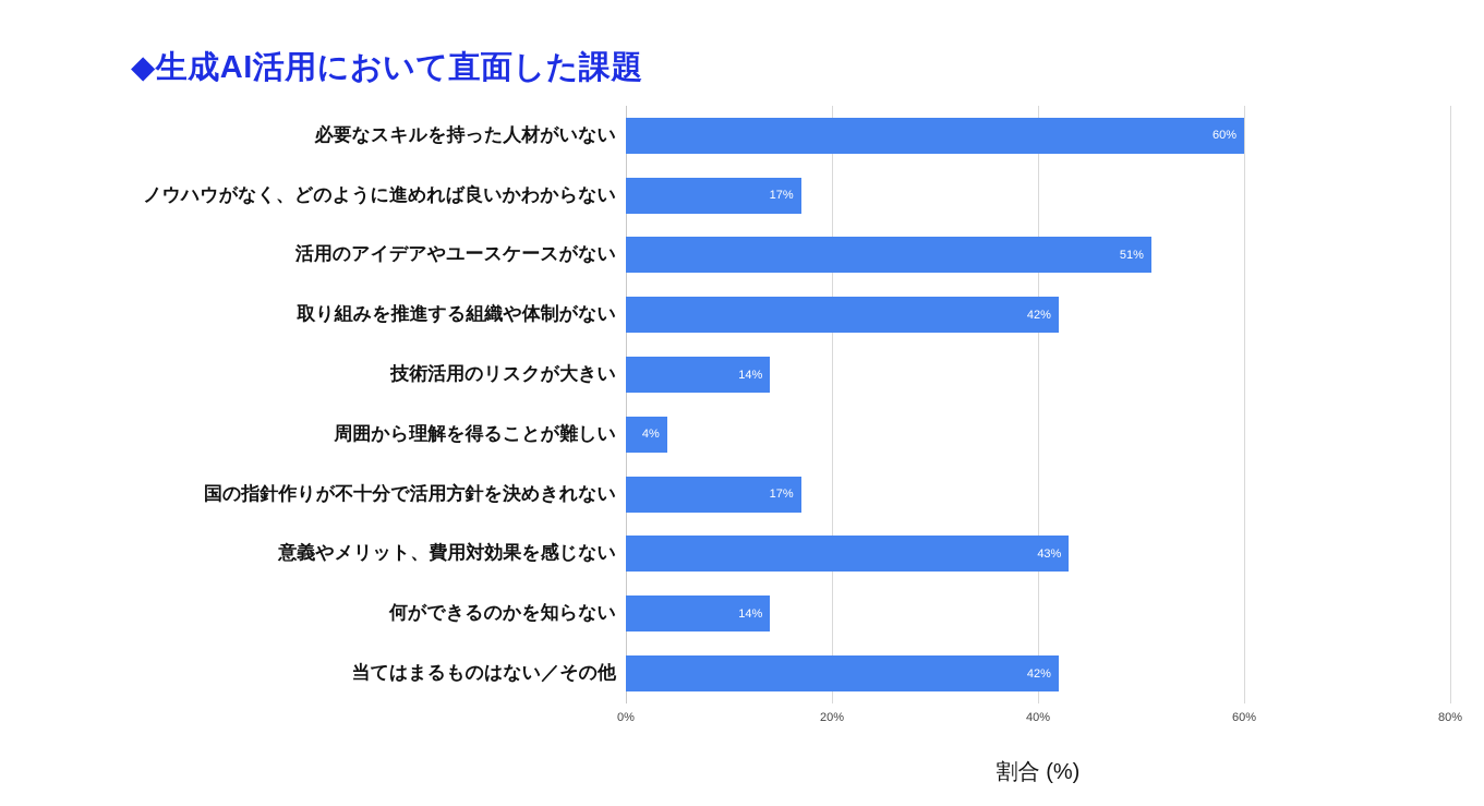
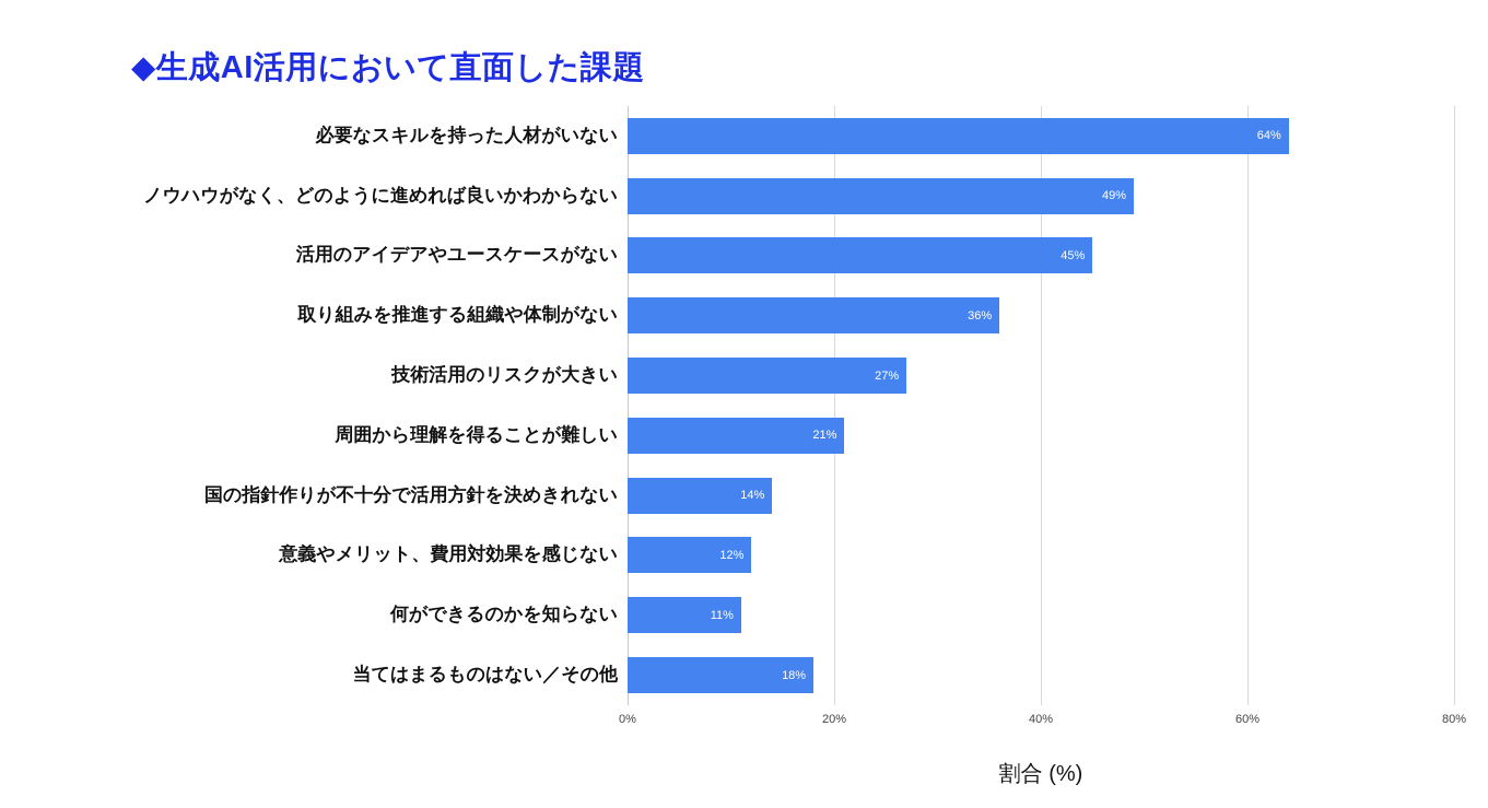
必要なスキルを持った人材がいない: 60% -> 64%
ノウハウがなく、どのように進めれば良いかわからない: 17% -> 49%
活用のアイデアやユースケースがない: 51% -> 45%
取り組みを推進する組織や体制がない: 42% -> 36%
技術活用のリスクが大きい: 14% -> 27%
周囲から理解を得ることが難しい: 4% -> 21%
国の指針作りが不十分で活用方針を決めきれない: 17% -> 14%
意義やメリット、費用対効果を感じない: 43% -> 12%
何ができるのかを知らない: 14% -> 11%
当てはまるものはない／その他: 42% -> 18%
